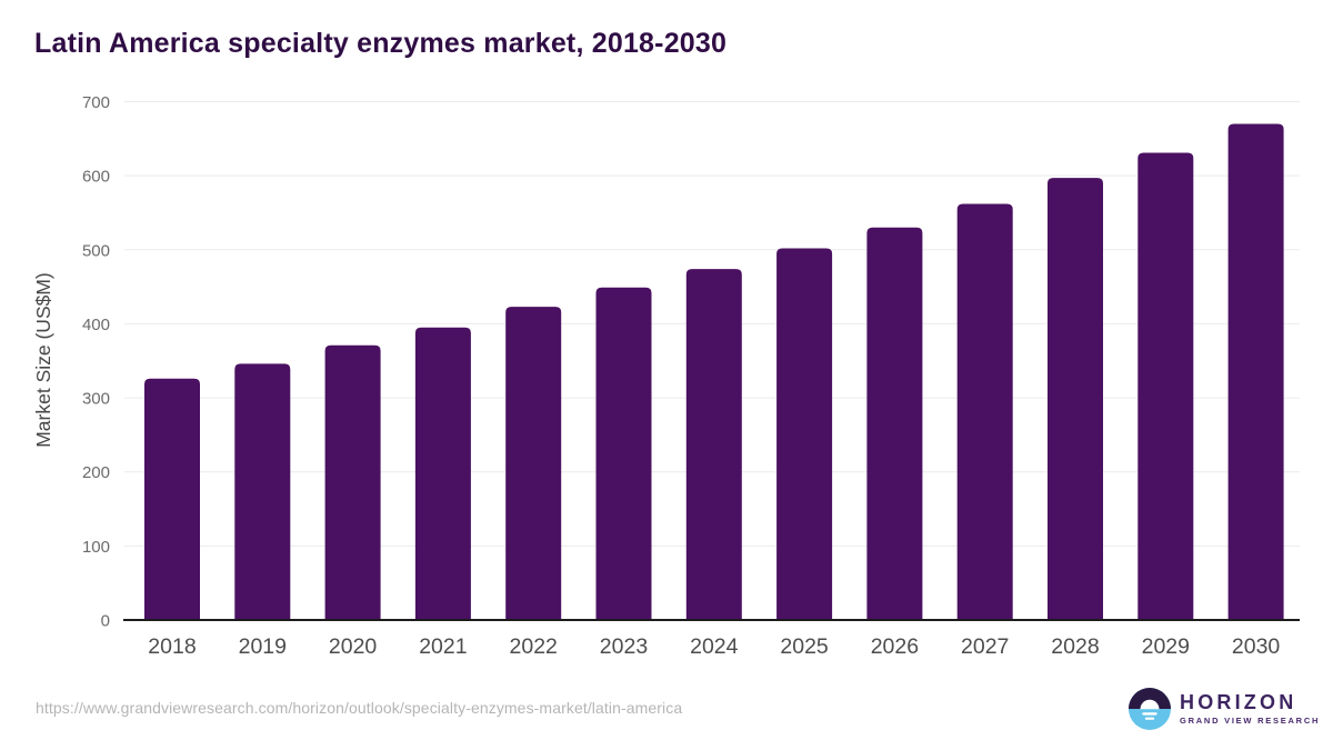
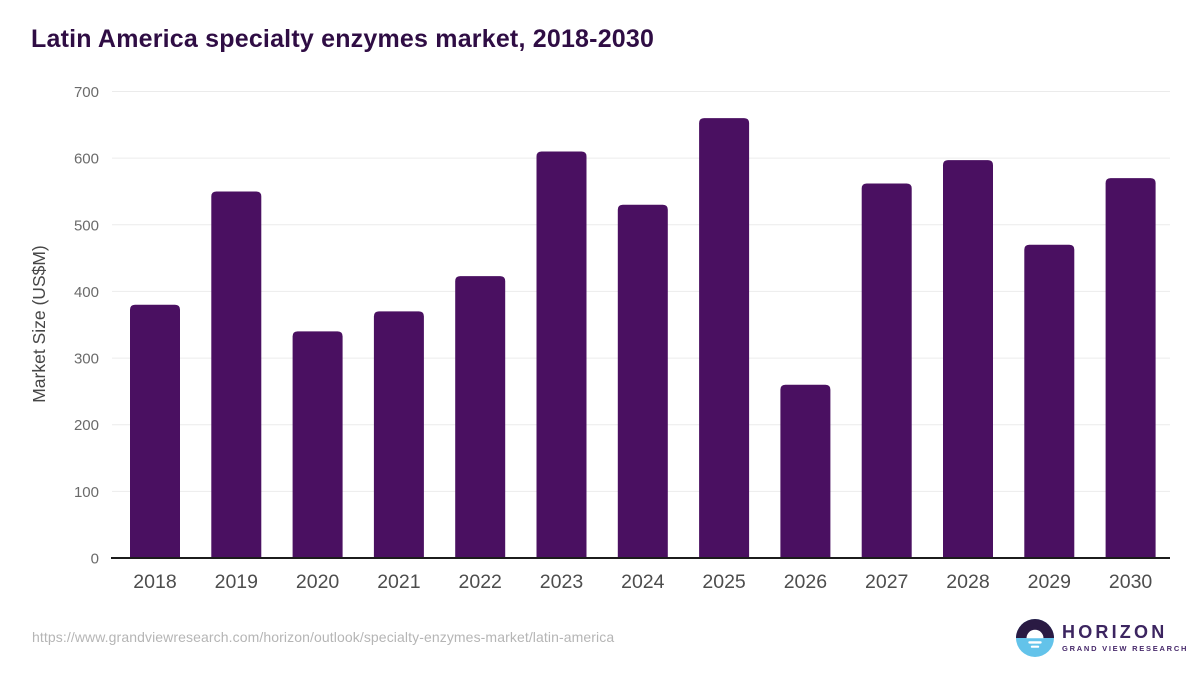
2018: 330 -> 380
2019: 350 -> 550
2020: 370 -> 340
2021: 400 -> 370
2023: 450 -> 610
2024: 470 -> 530
2025: 500 -> 660
2026: 530 -> 260
2029: 630 -> 470
2030: 670 -> 570
